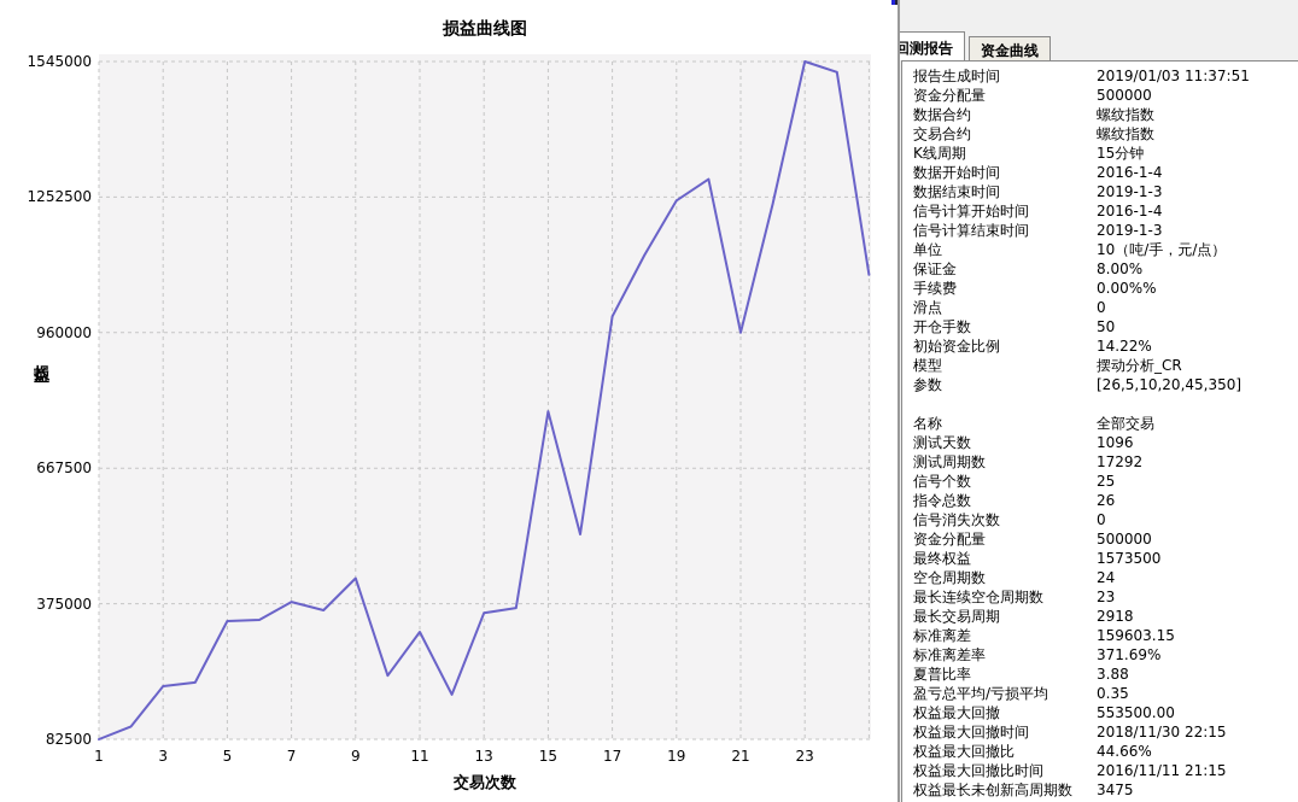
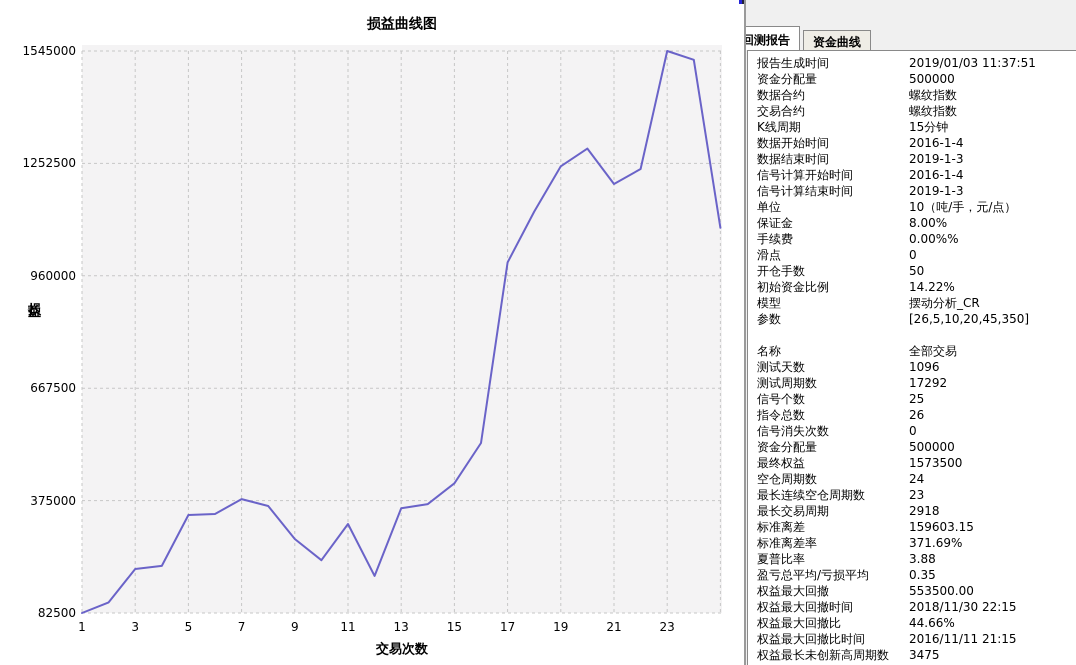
9: 430000 -> 280000
15: 790000 -> 420000
21: 960000 -> 1200000
